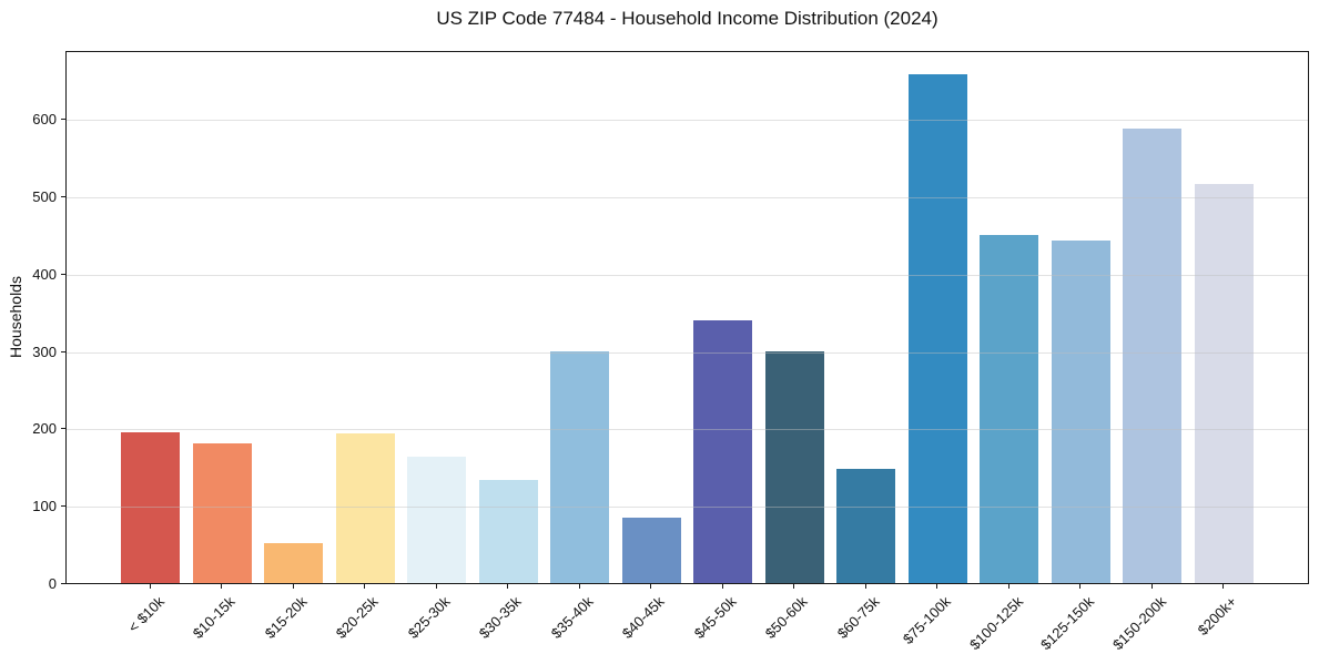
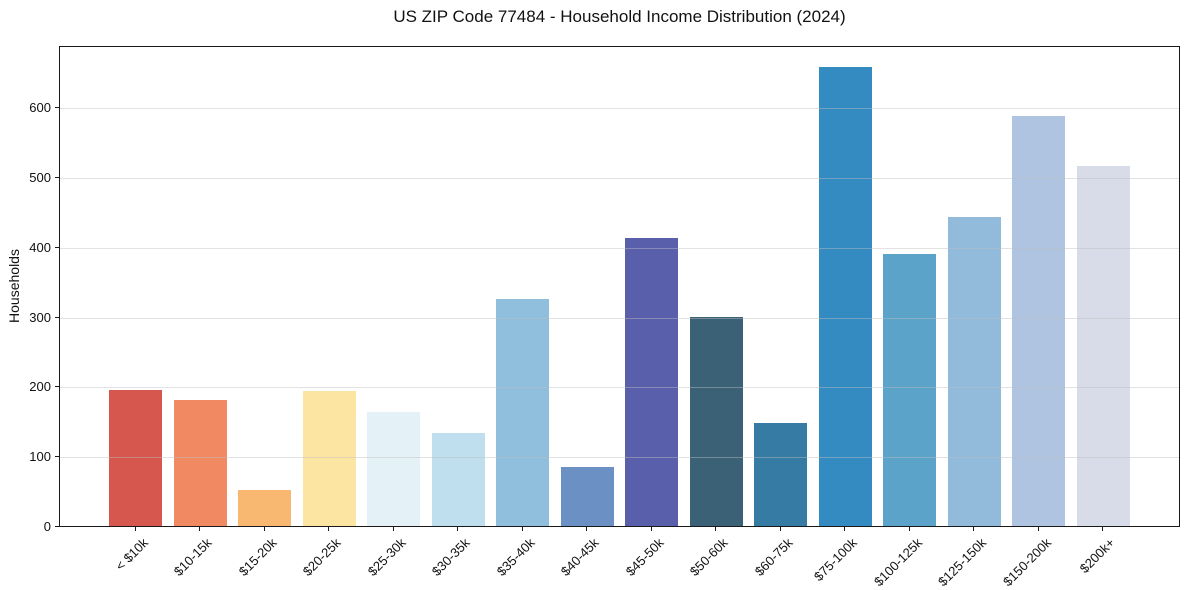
$35-40k: 300 -> 320
$45-50k: 340 -> 410
$100-125k: 450 -> 390
